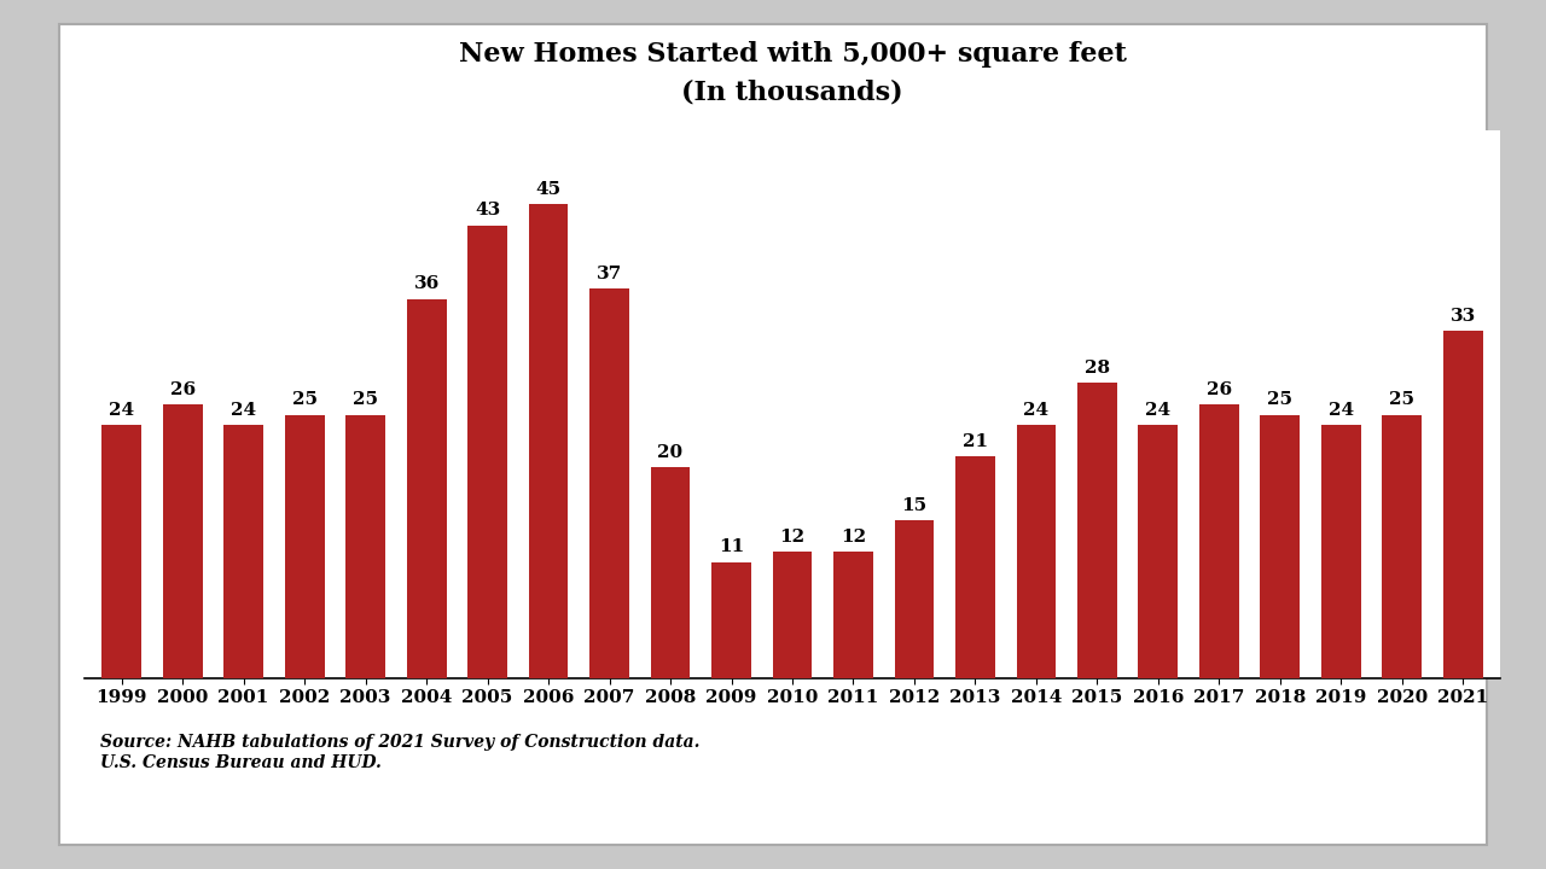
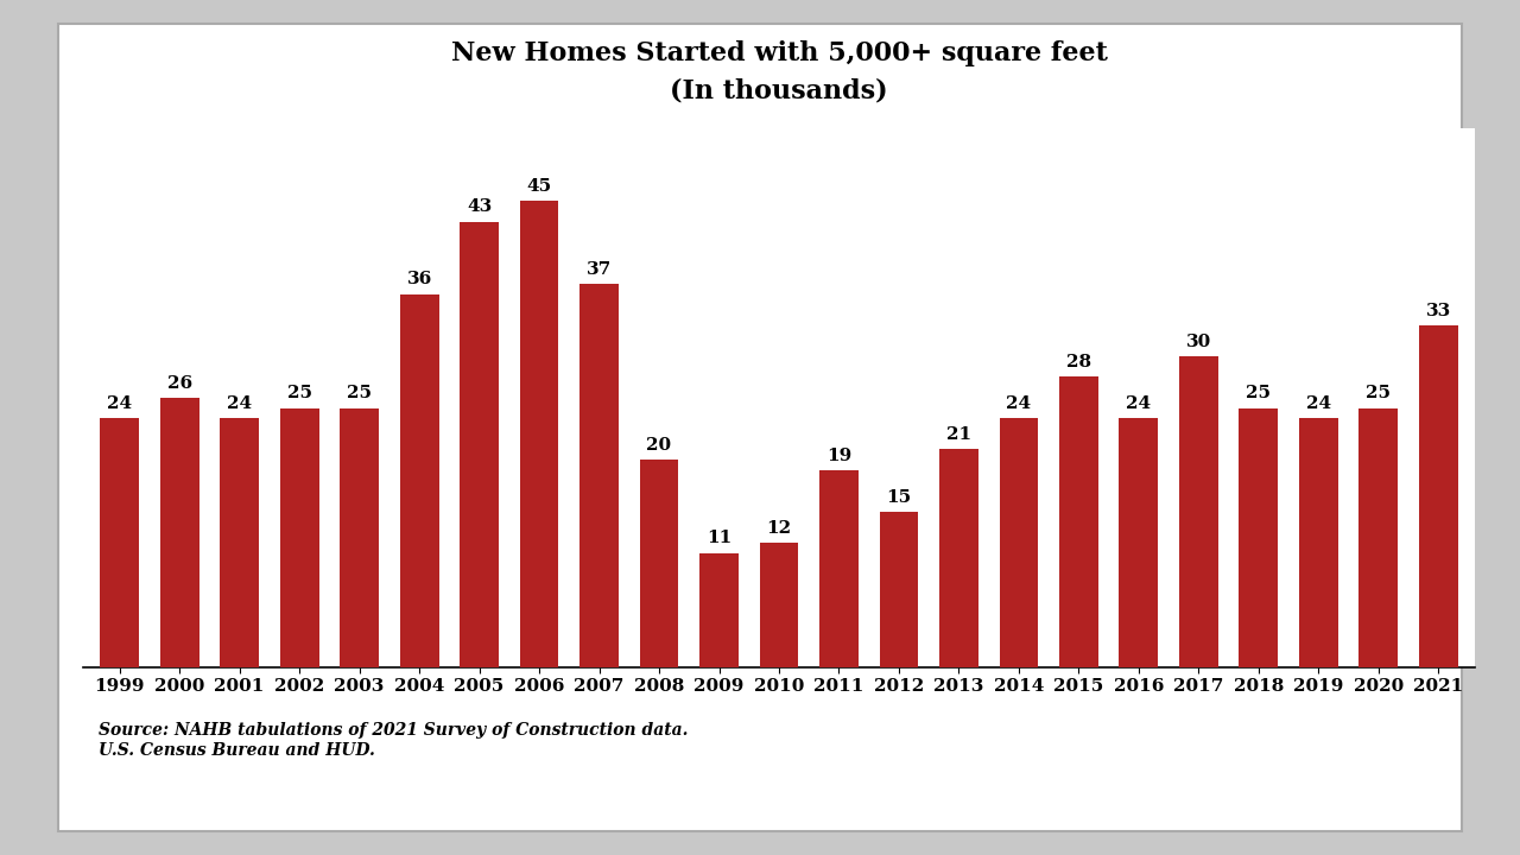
2011: 12 -> 19
2017: 26 -> 30
